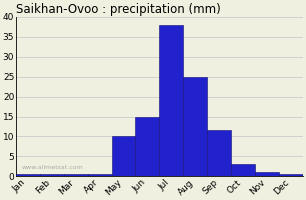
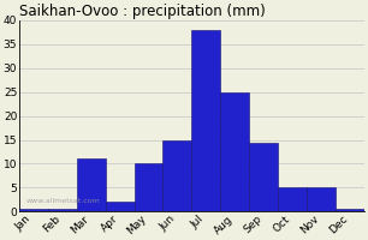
Mar: 0.5 -> 11.0
Apr: 0.5 -> 2.0
Sep: 11.5 -> 14.5
Oct: 3.0 -> 5.0
Nov: 1.0 -> 5.0
